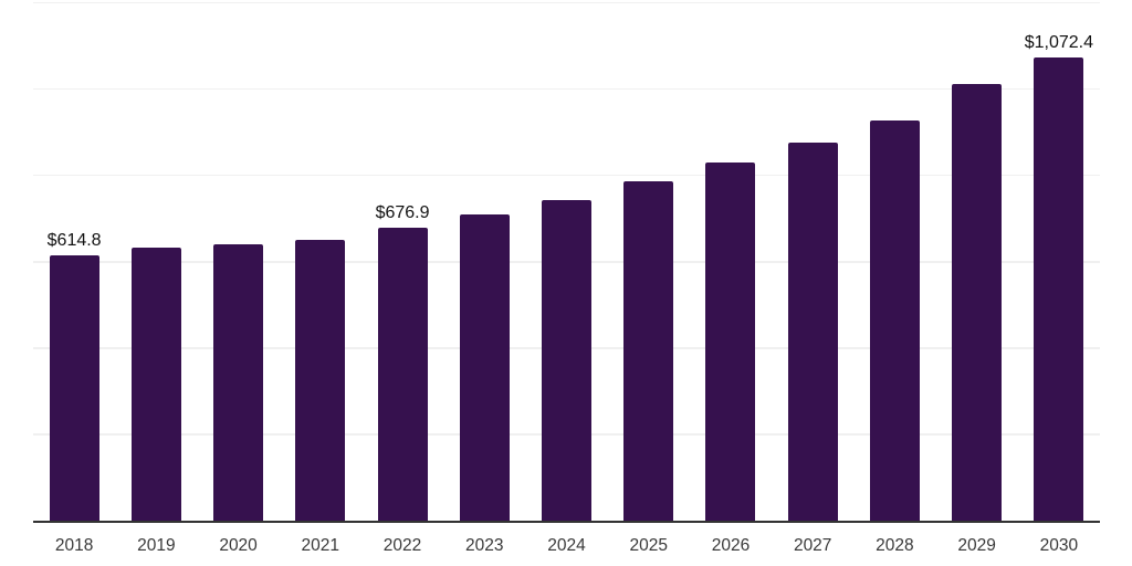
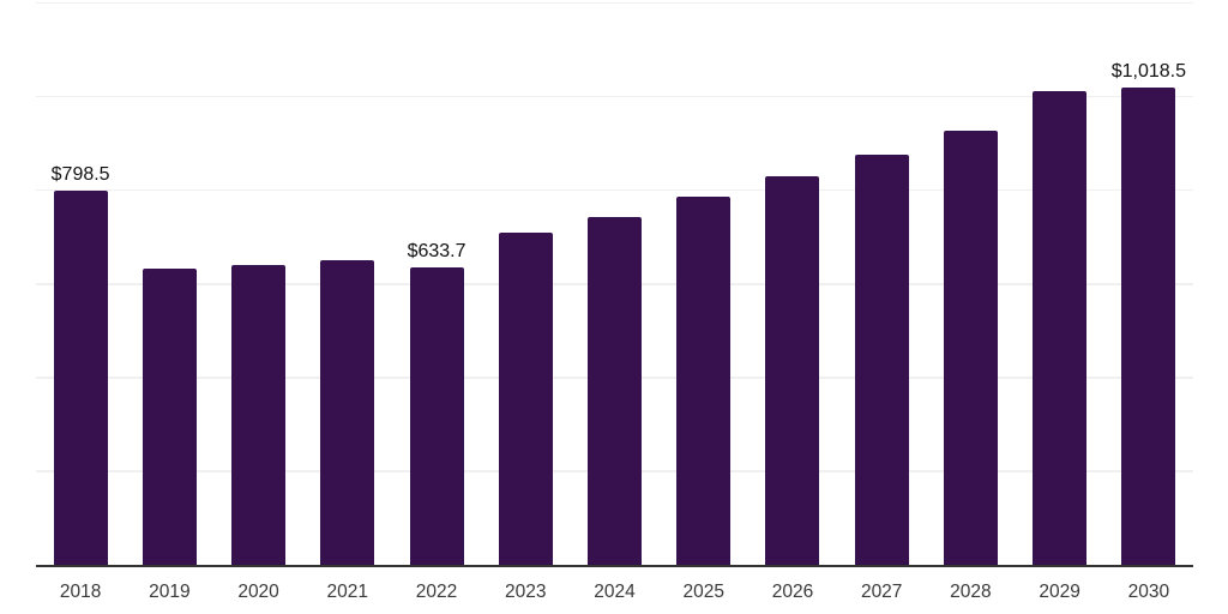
2018: $614.8 -> $798.5
2022: $676.9 -> $633.7
2030: $1,072.4 -> $1,018.5
